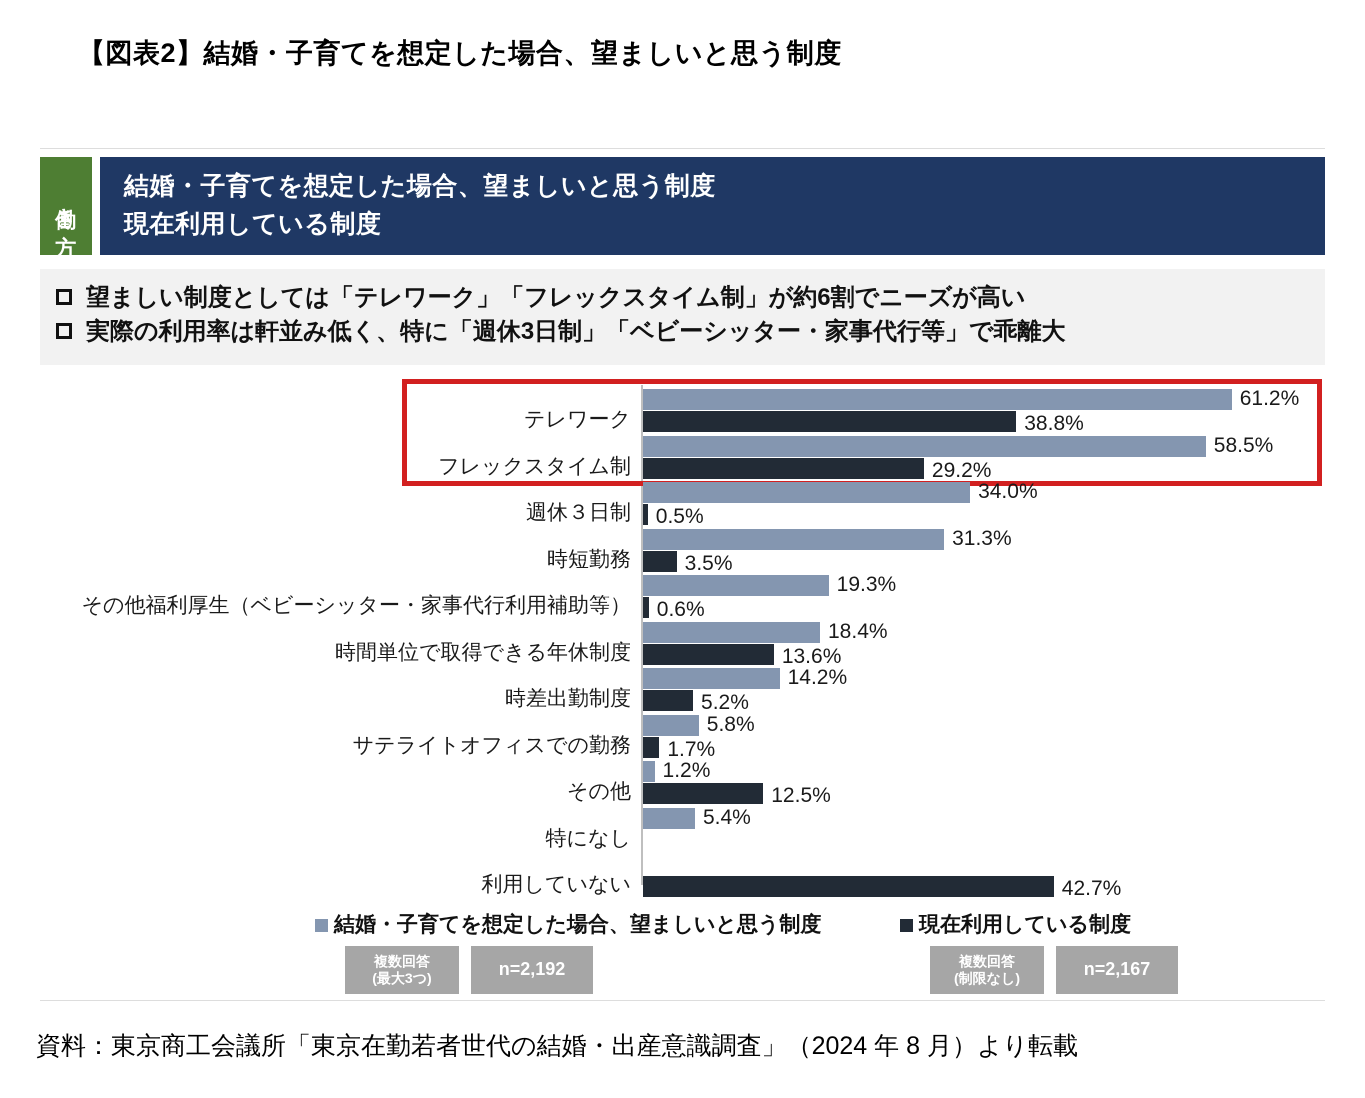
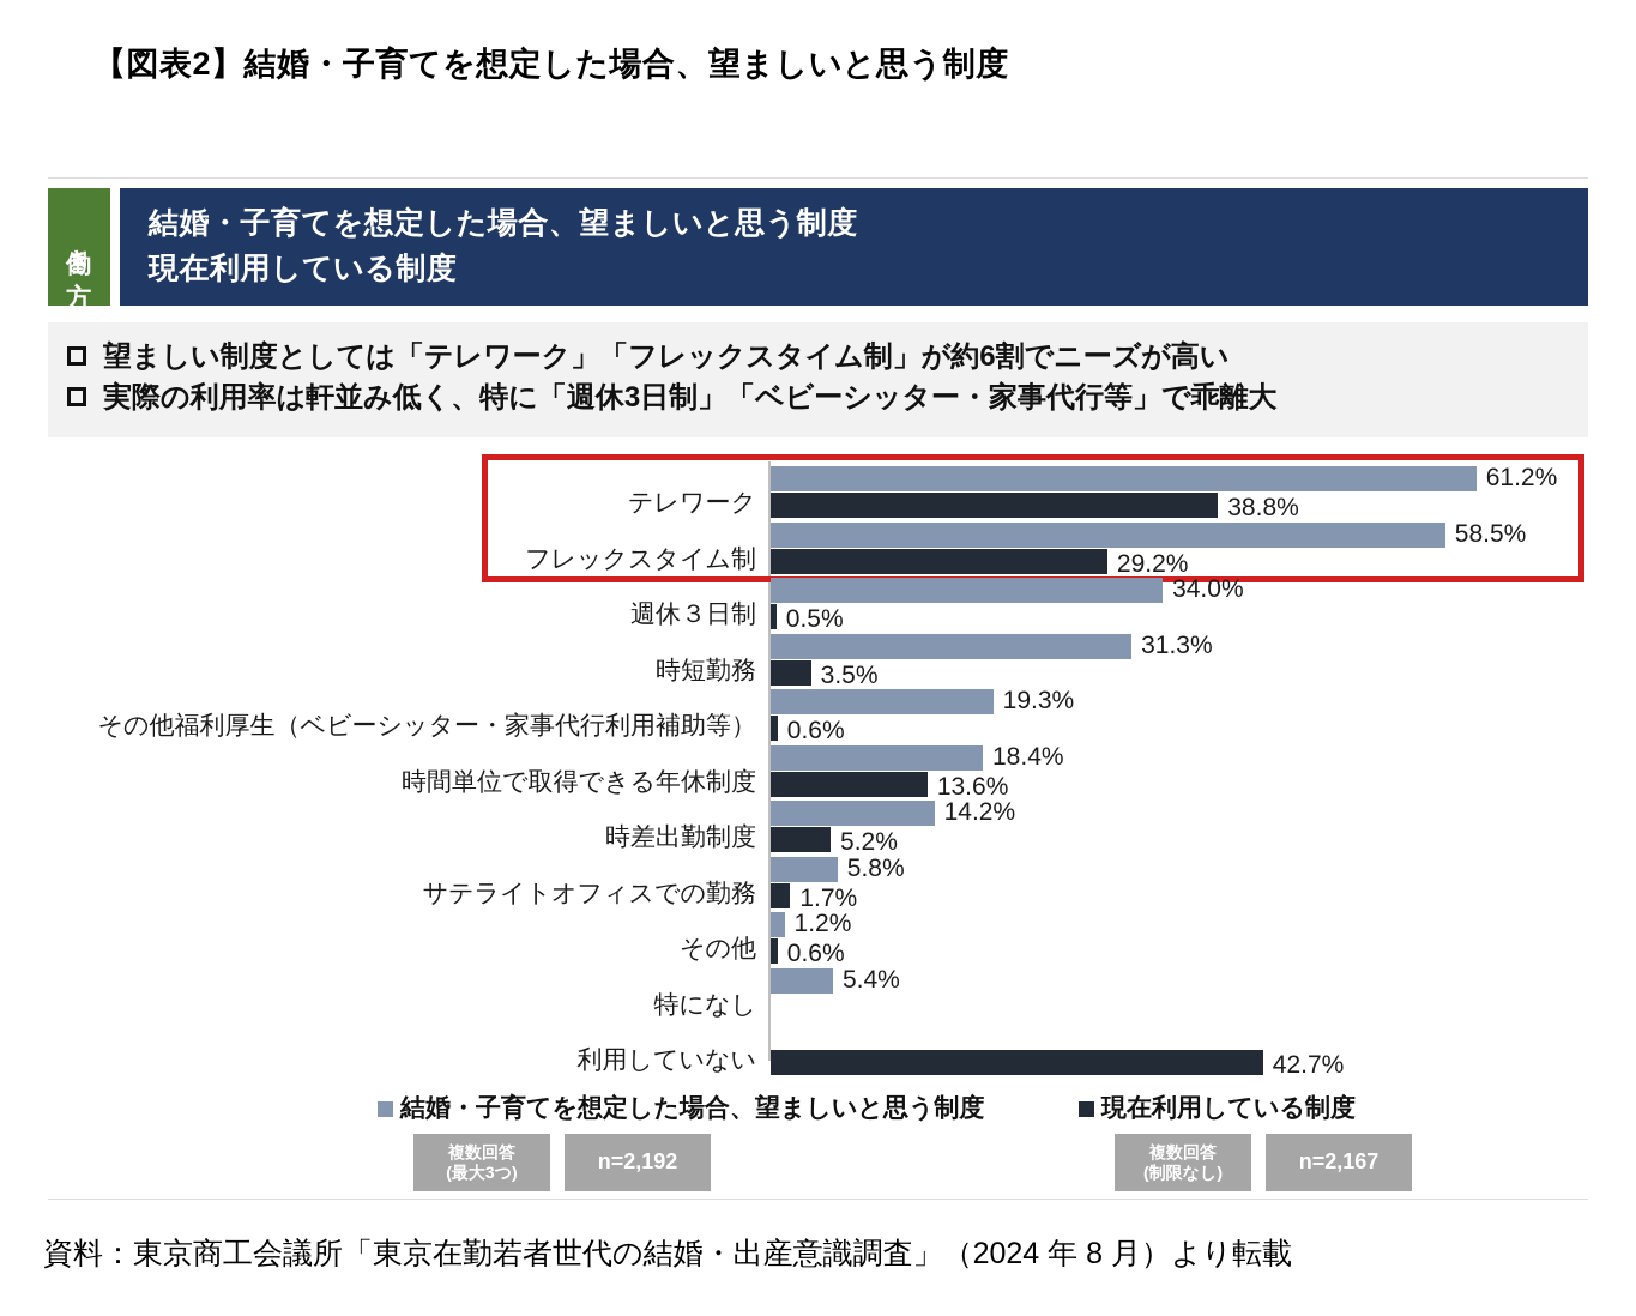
現在利用している制度/その他: 12.5% -> 0.6%
